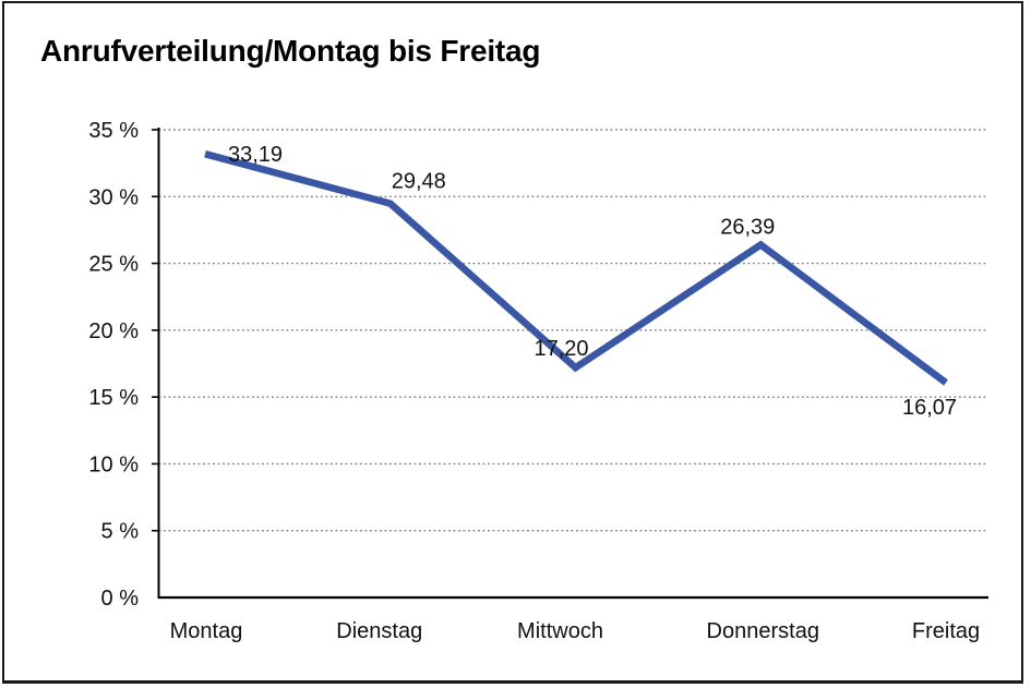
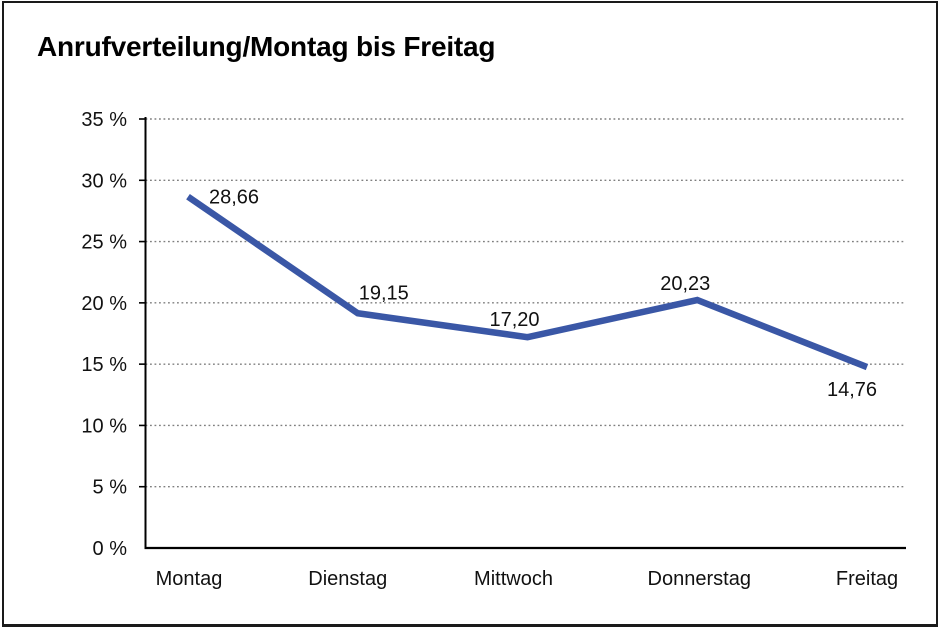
Montag: 33,19 -> 28,66
Dienstag: 29,48 -> 19,15
Donnerstag: 26,39 -> 20,23
Freitag: 16,07 -> 14,76
